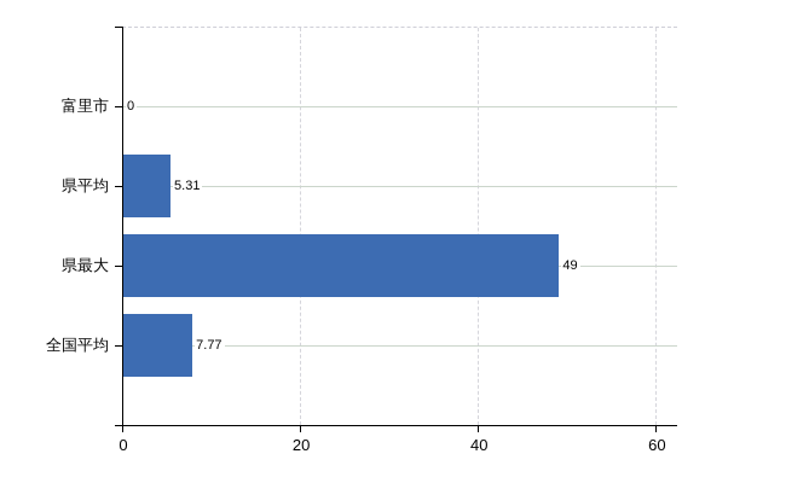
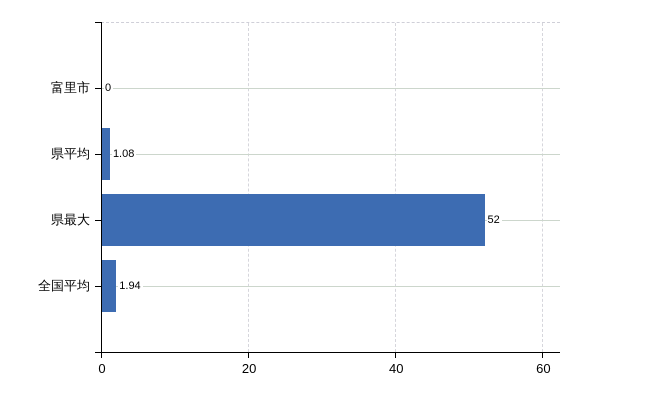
県平均: 5.31 -> 1.08
県最大: 49 -> 52
全国平均: 7.77 -> 1.94
